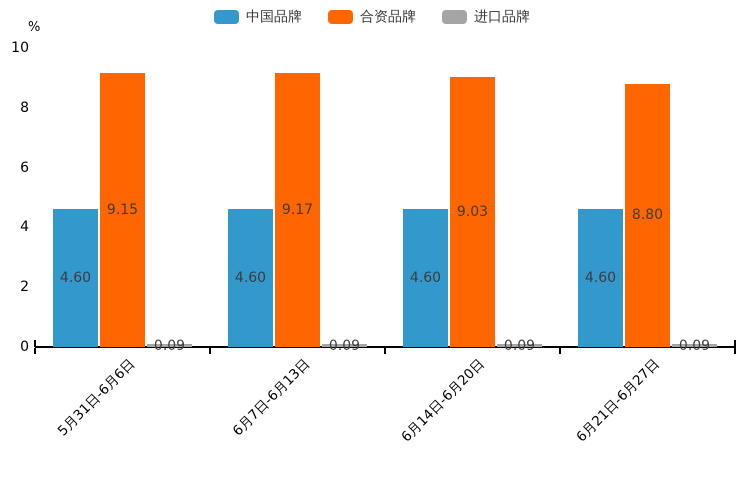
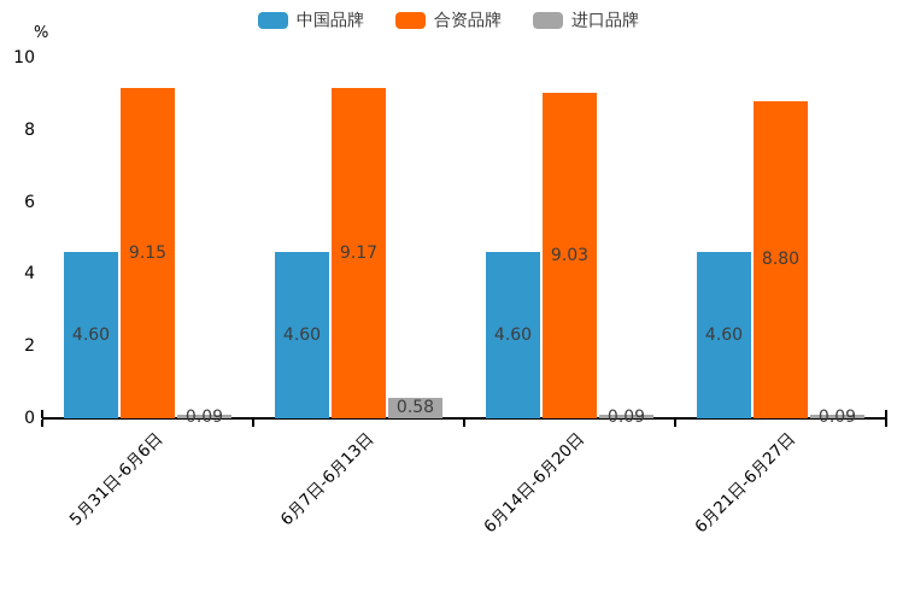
进口品牌/6月7日-6月13日: 0.09 -> 0.58
